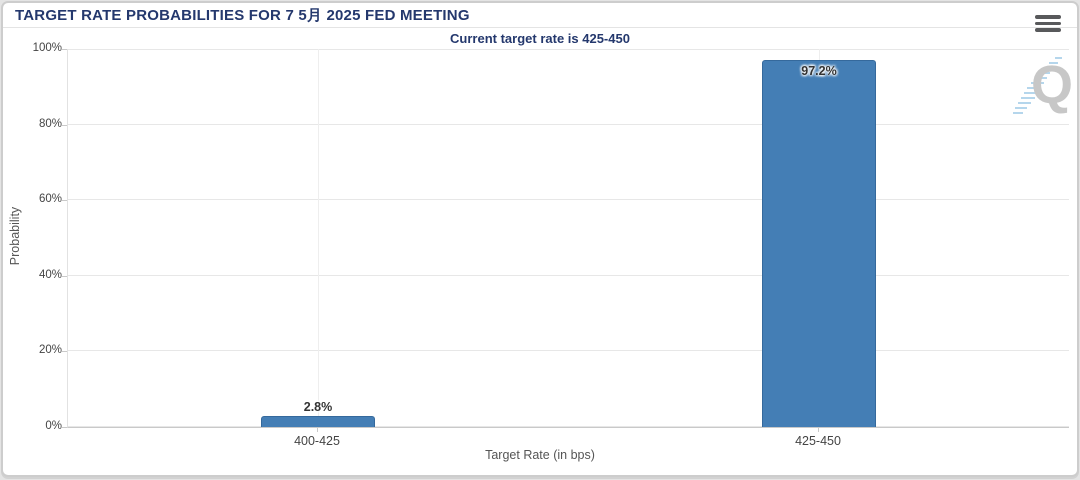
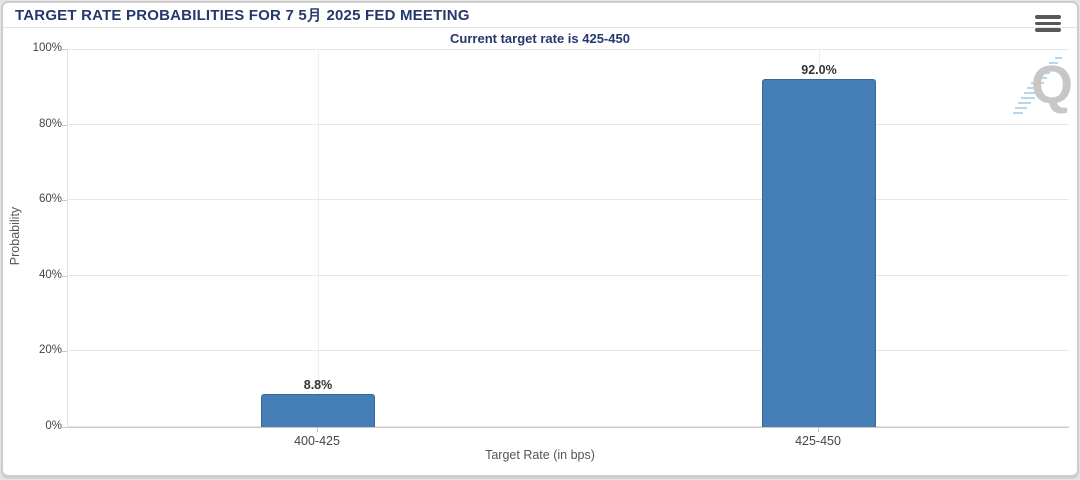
400-425: 2.8% -> 8.8%
425-450: 97.2% -> 92.0%
